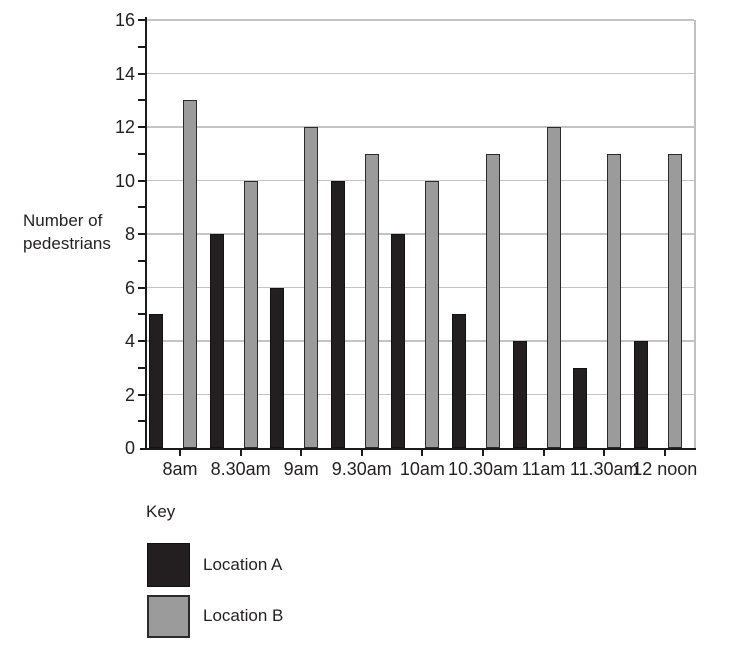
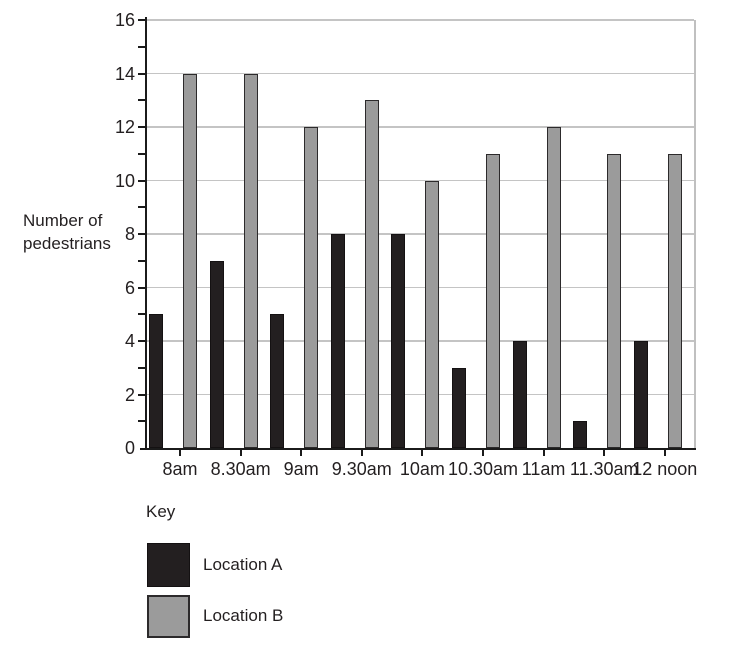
Location B/8am: 13 -> 14
Location A/8.30am: 8 -> 7
Location B/8.30am: 10 -> 14
Location A/9am: 6 -> 5
Location A/9.30am: 10 -> 8
Location B/9.30am: 11 -> 13
Location A/10.30am: 5 -> 3
Location A/11.30am: 3 -> 1
